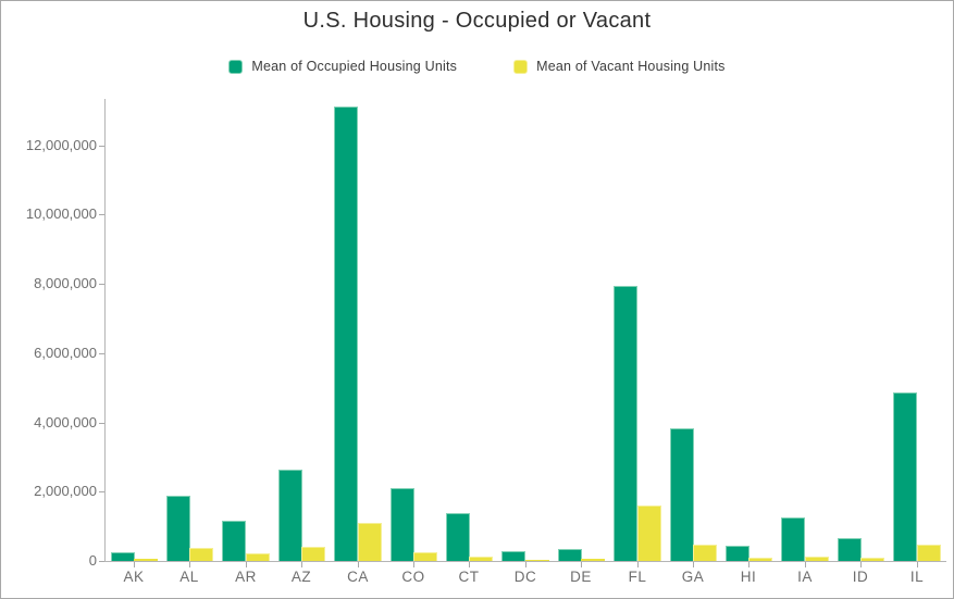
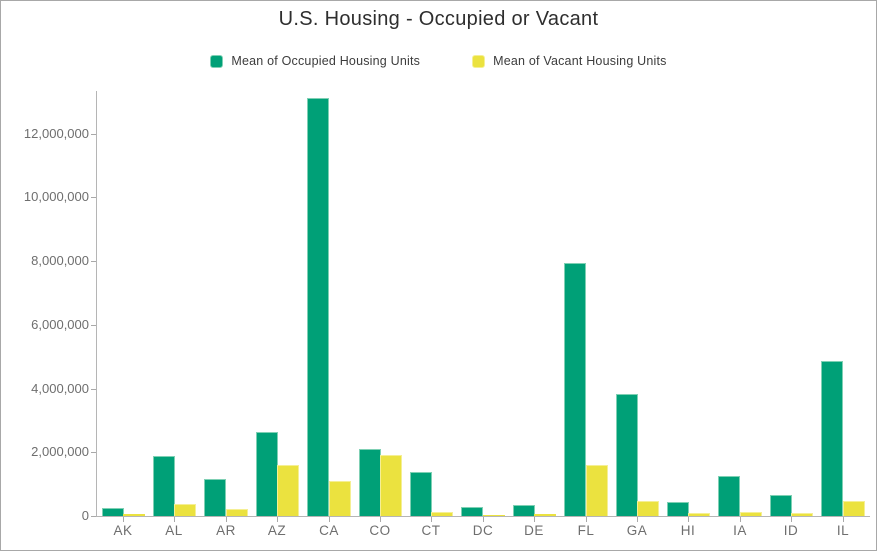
Mean of Vacant Housing Units/AZ: 400000 -> 1600000
Mean of Vacant Housing Units/CO: 200000 -> 1900000
